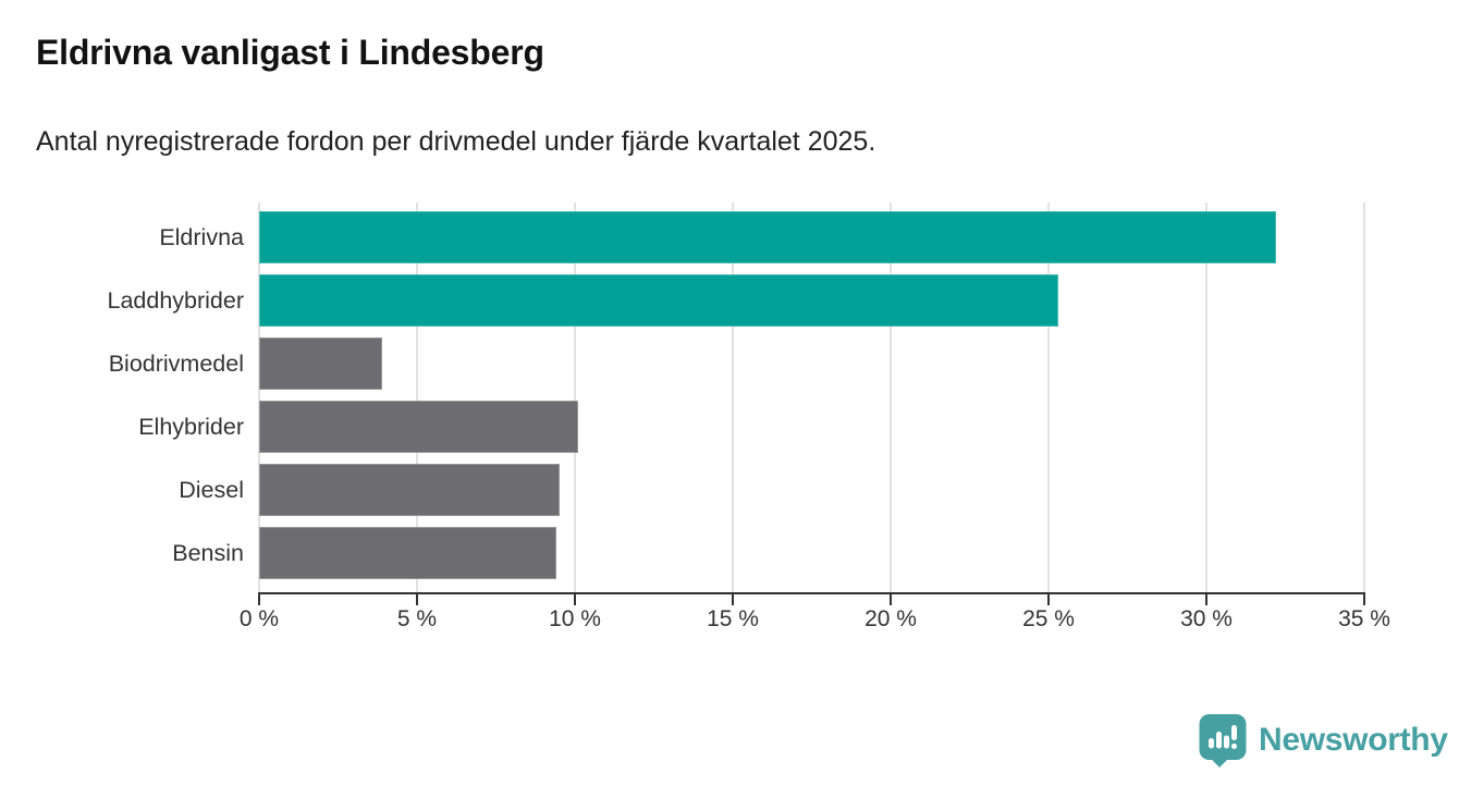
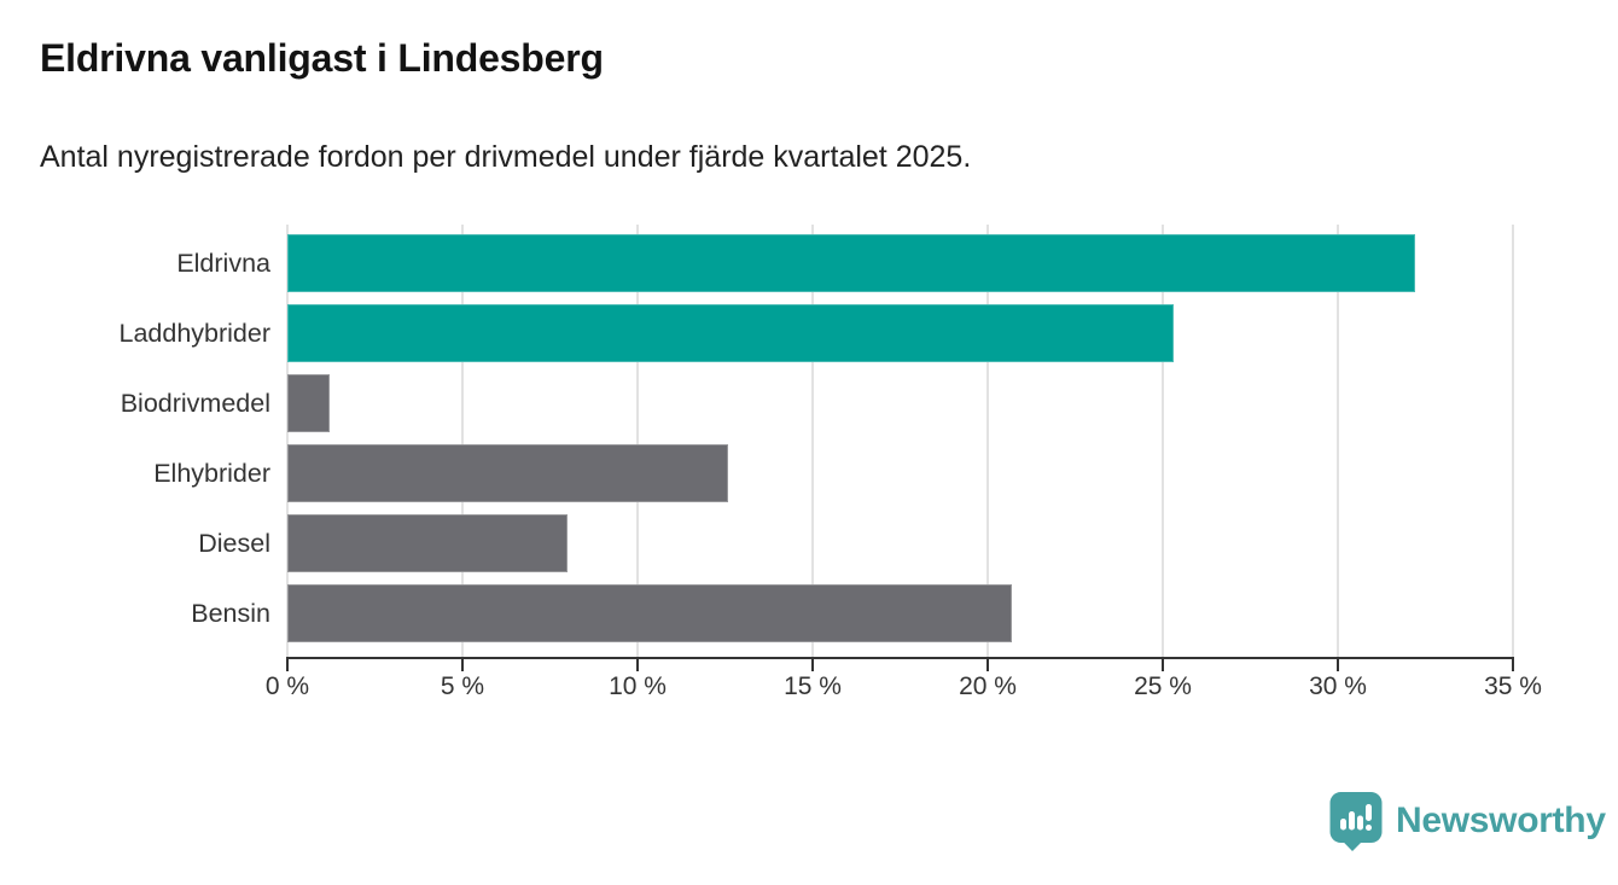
Biodrivmedel: 3.9% -> 1.2%
Elhybrider: 10.1% -> 12.6%
Diesel: 9.5% -> 8.0%
Bensin: 9.4% -> 20.7%
